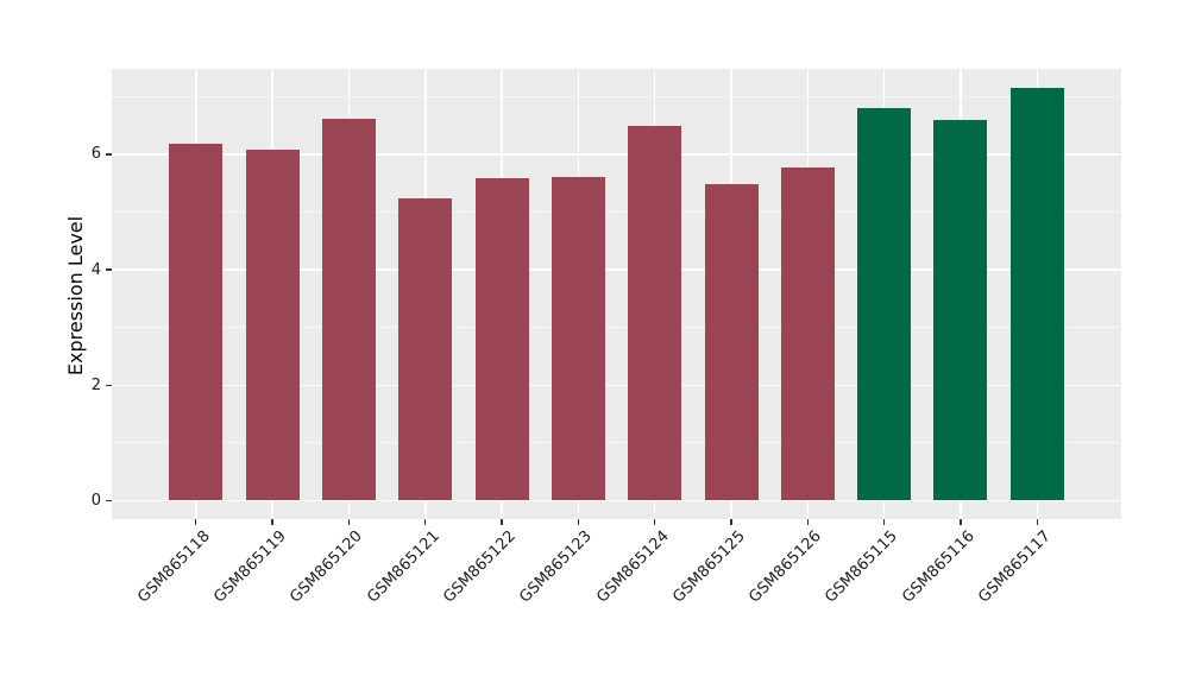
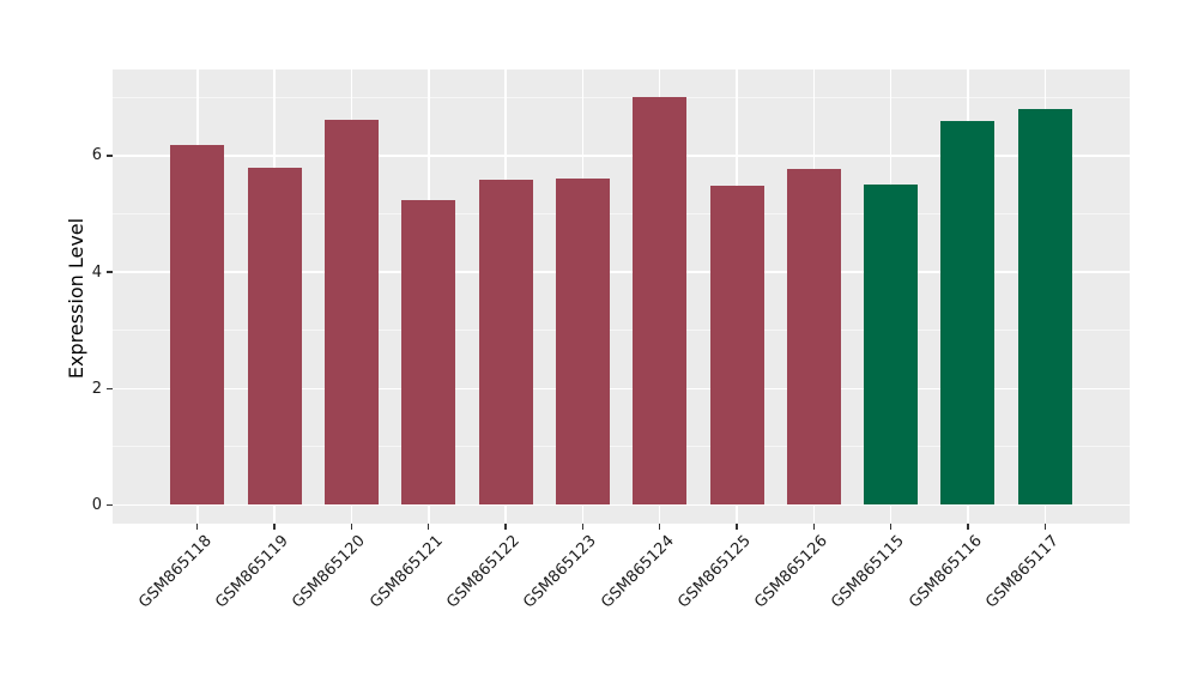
GSM865119: 6.1 -> 5.8
GSM865124: 6.5 -> 7.0
GSM865115: 6.8 -> 5.5
GSM865117: 7.2 -> 6.8
